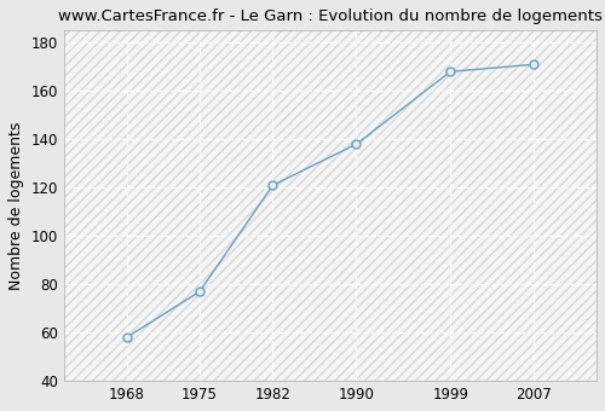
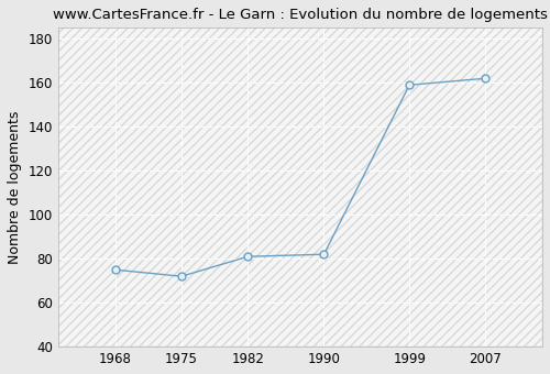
1968: 58 -> 75
1975: 77 -> 72
1982: 121 -> 81
1990: 138 -> 82
1999: 168 -> 159
2007: 171 -> 162
